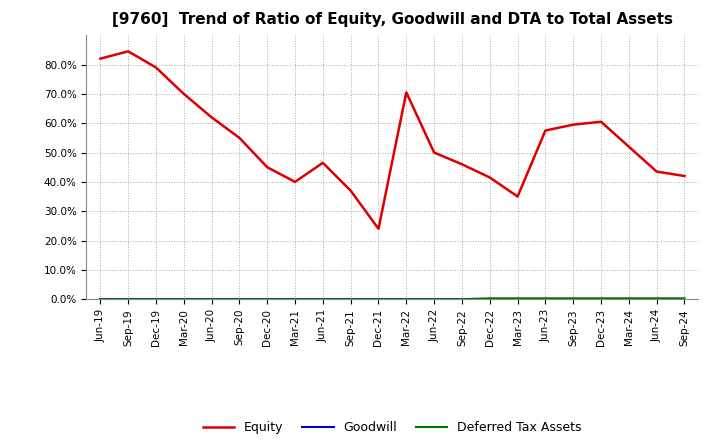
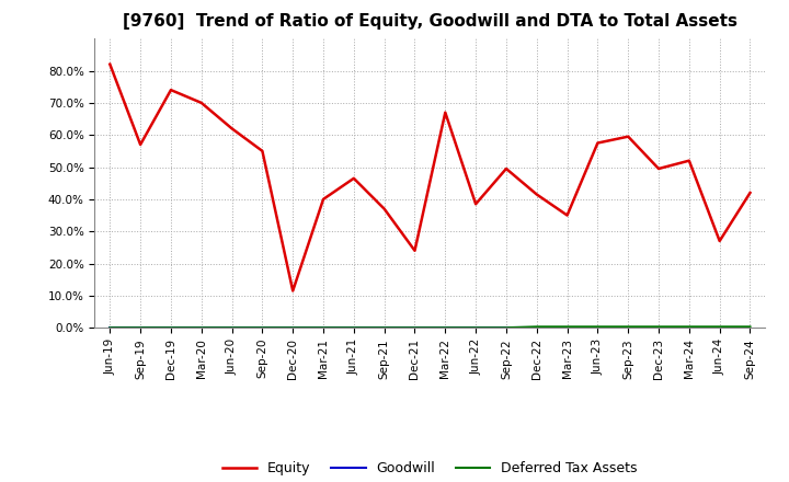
Equity/Sep-19: 84.5% -> 57.0%
Equity/Dec-19: 79.0% -> 74.0%
Equity/Dec-20: 45.0% -> 11.5%
Equity/Mar-22: 70.5% -> 67.0%
Equity/Jun-22: 50.0% -> 38.5%
Equity/Sep-22: 46.0% -> 49.5%
Equity/Dec-23: 60.5% -> 49.5%
Equity/Jun-24: 43.5% -> 27.0%
